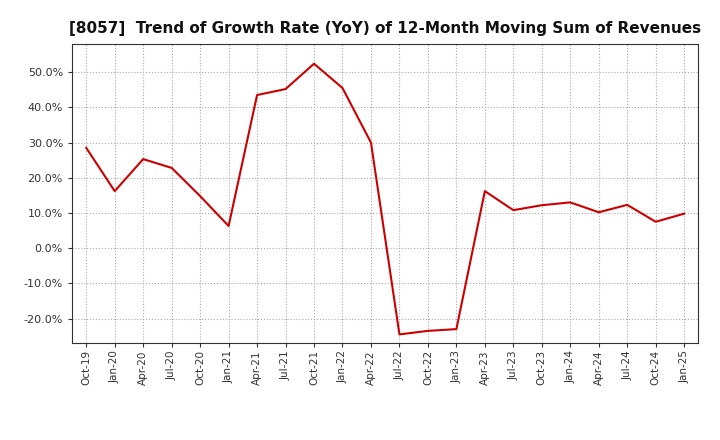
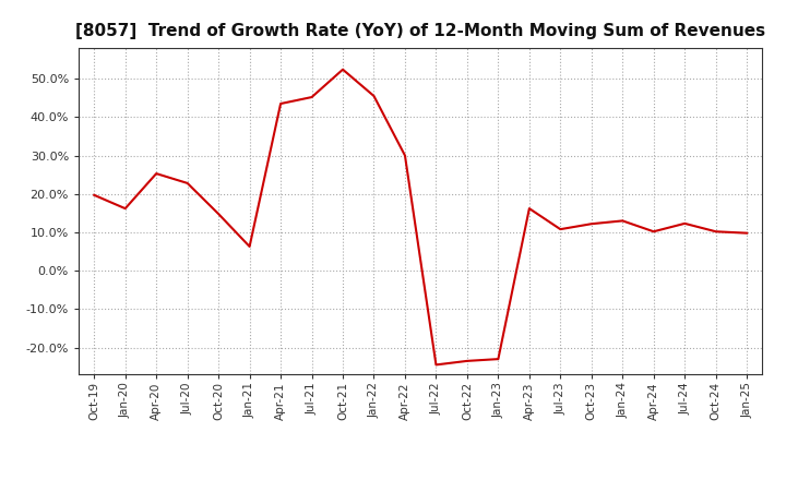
Oct-19: 28.5% -> 19.7%
Oct-24: 7.5% -> 10.2%
